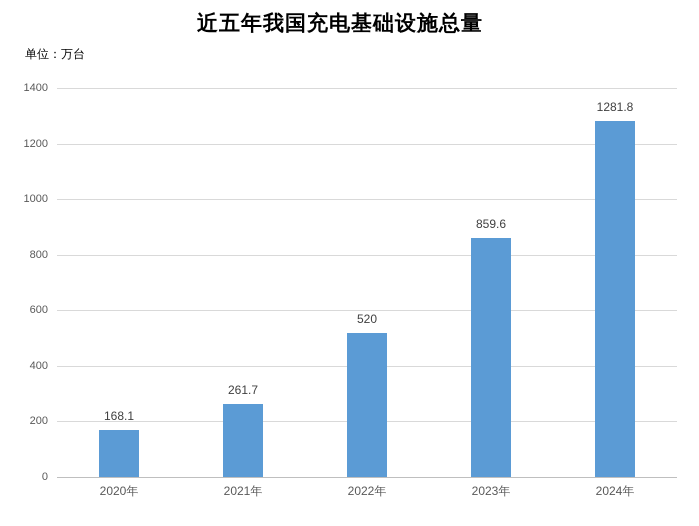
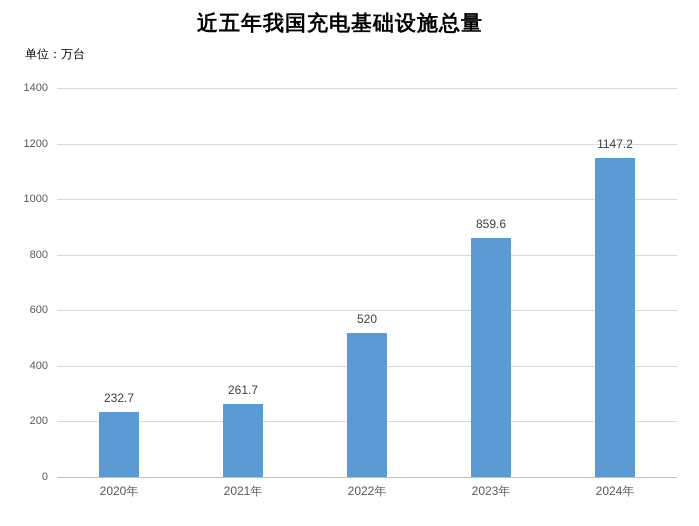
2020年: 168.1 -> 232.7
2024年: 1281.8 -> 1147.2
